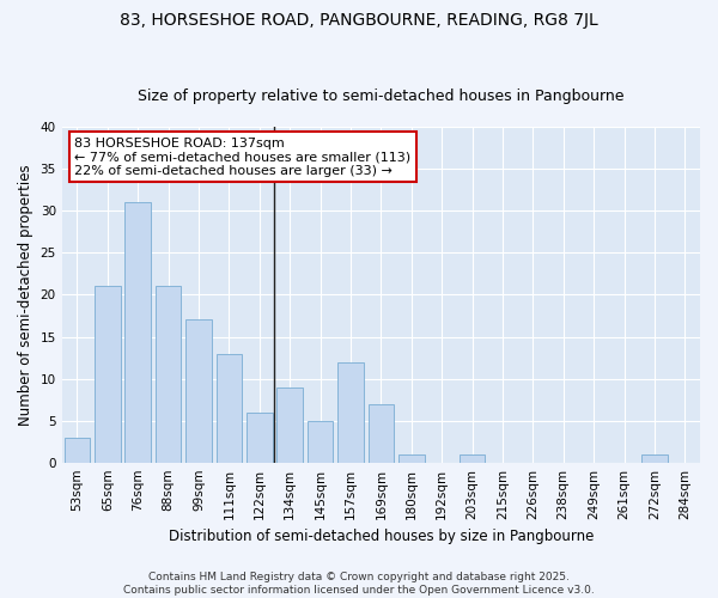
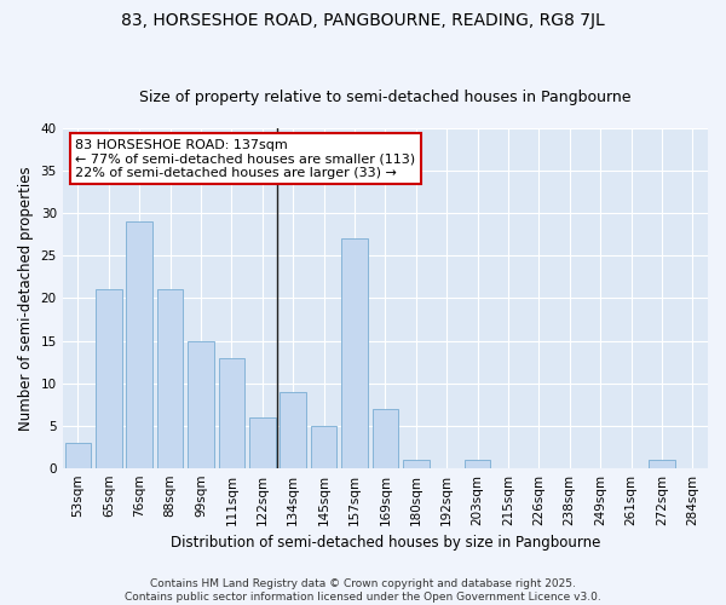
76sqm: 31 -> 29
99sqm: 17 -> 15
157sqm: 12 -> 27
